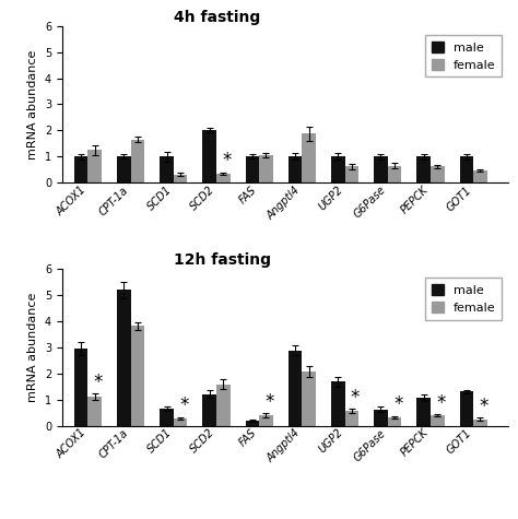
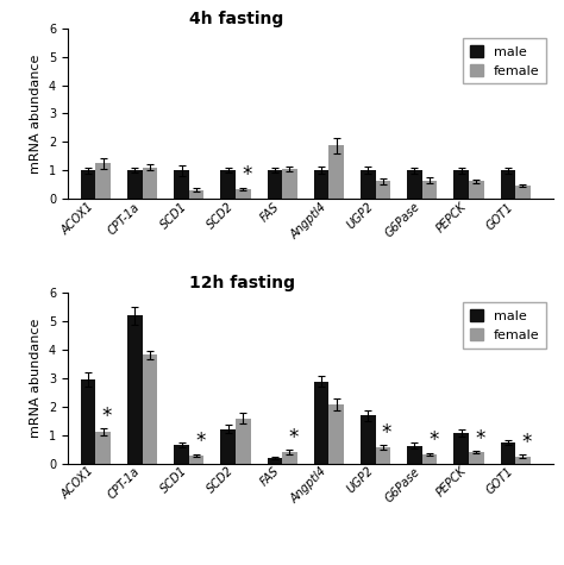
4h fasting/female/CPT-1a: 1.65 -> 1.10
4h fasting/male/SCD2: 2 -> 1
12h fasting/male/GOT1: 1.30 -> 0.72
